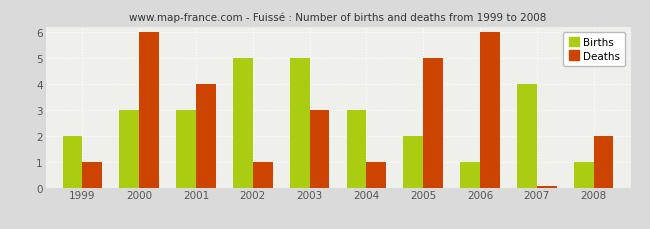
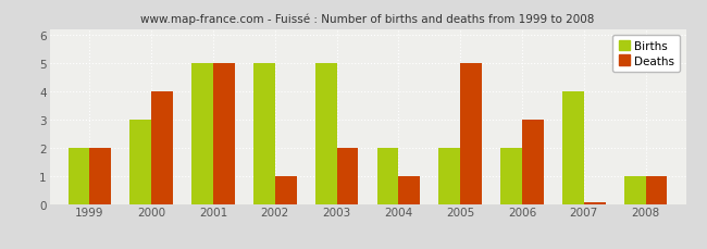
Deaths/1999: 1.00 -> 2.00
Deaths/2000: 6.00 -> 4.00
Births/2001: 3 -> 5
Deaths/2001: 4.00 -> 5.00
Deaths/2003: 3.00 -> 2.00
Births/2004: 3 -> 2
Births/2006: 1 -> 2
Deaths/2006: 6.00 -> 3.00
Deaths/2008: 2.00 -> 1.00
